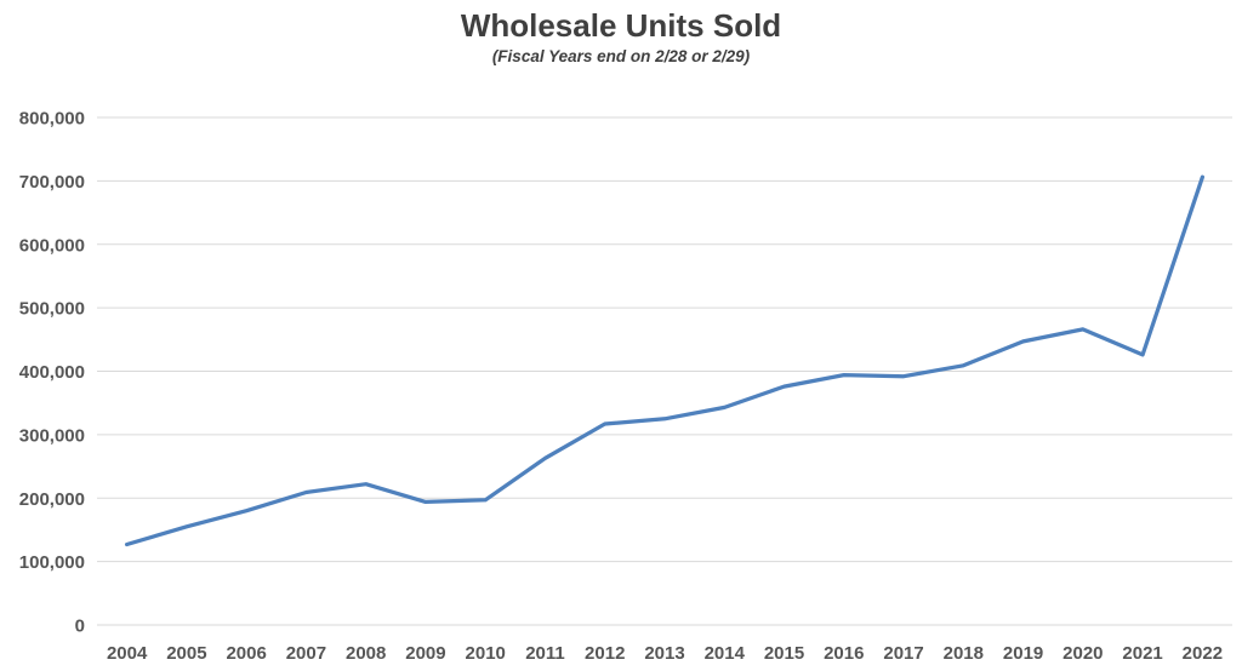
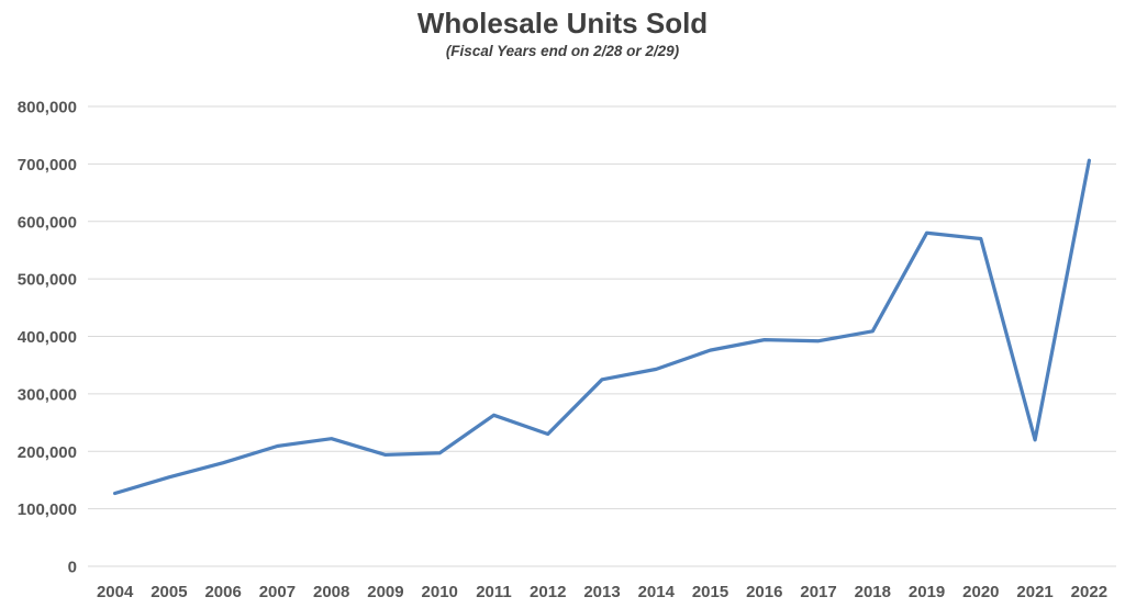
2012: 320000 -> 230000
2019: 450000 -> 580000
2020: 470000 -> 570000
2021: 430000 -> 220000
